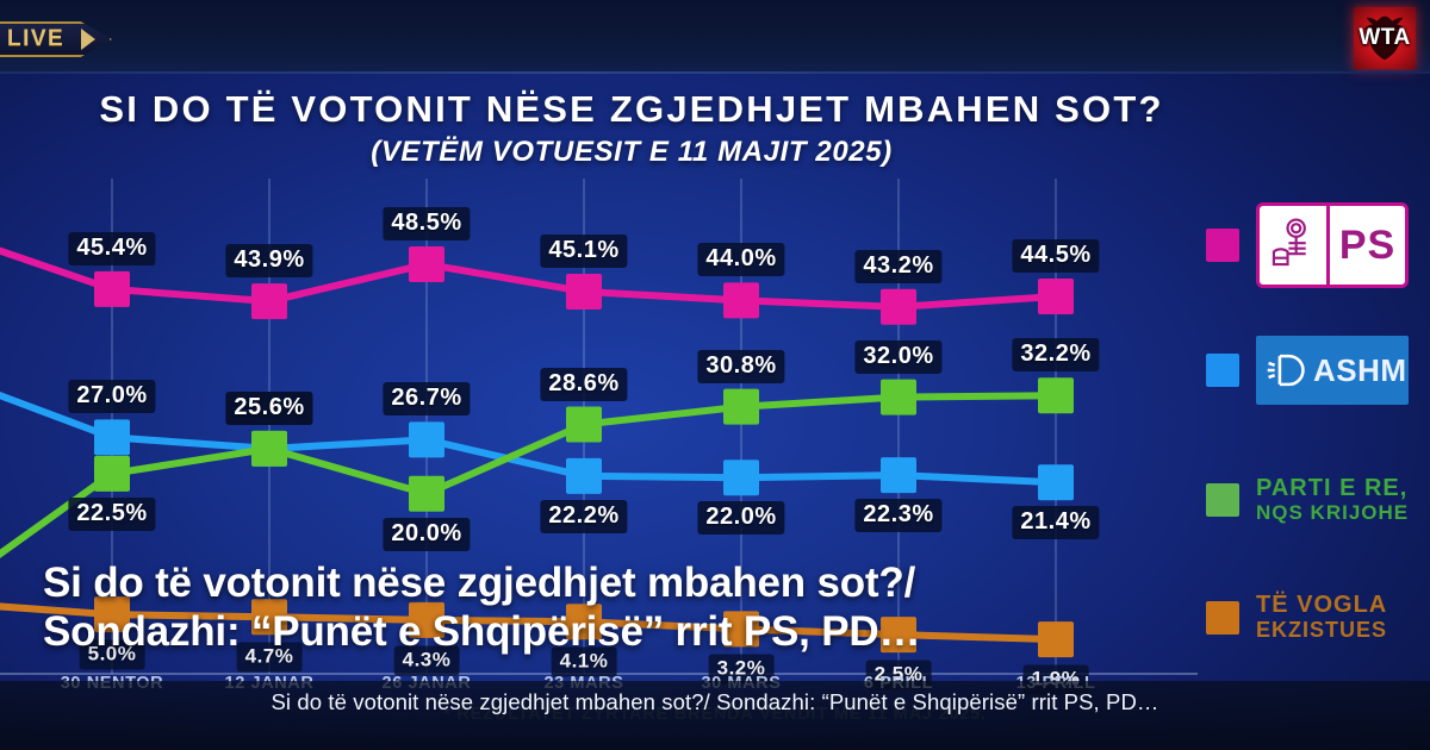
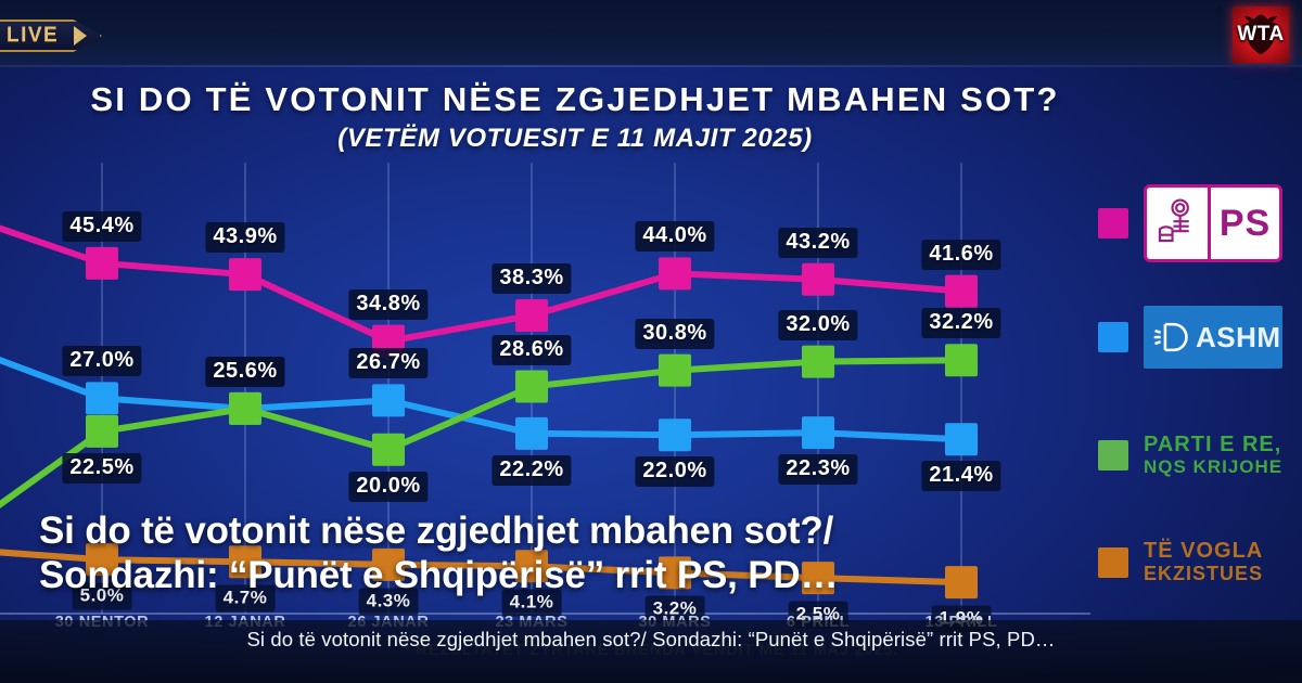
PS/26 JANAR: 48.5% -> 34.8%
PS/23 MARS: 45.1% -> 38.3%
PS/13 PRILL: 44.5% -> 41.6%
